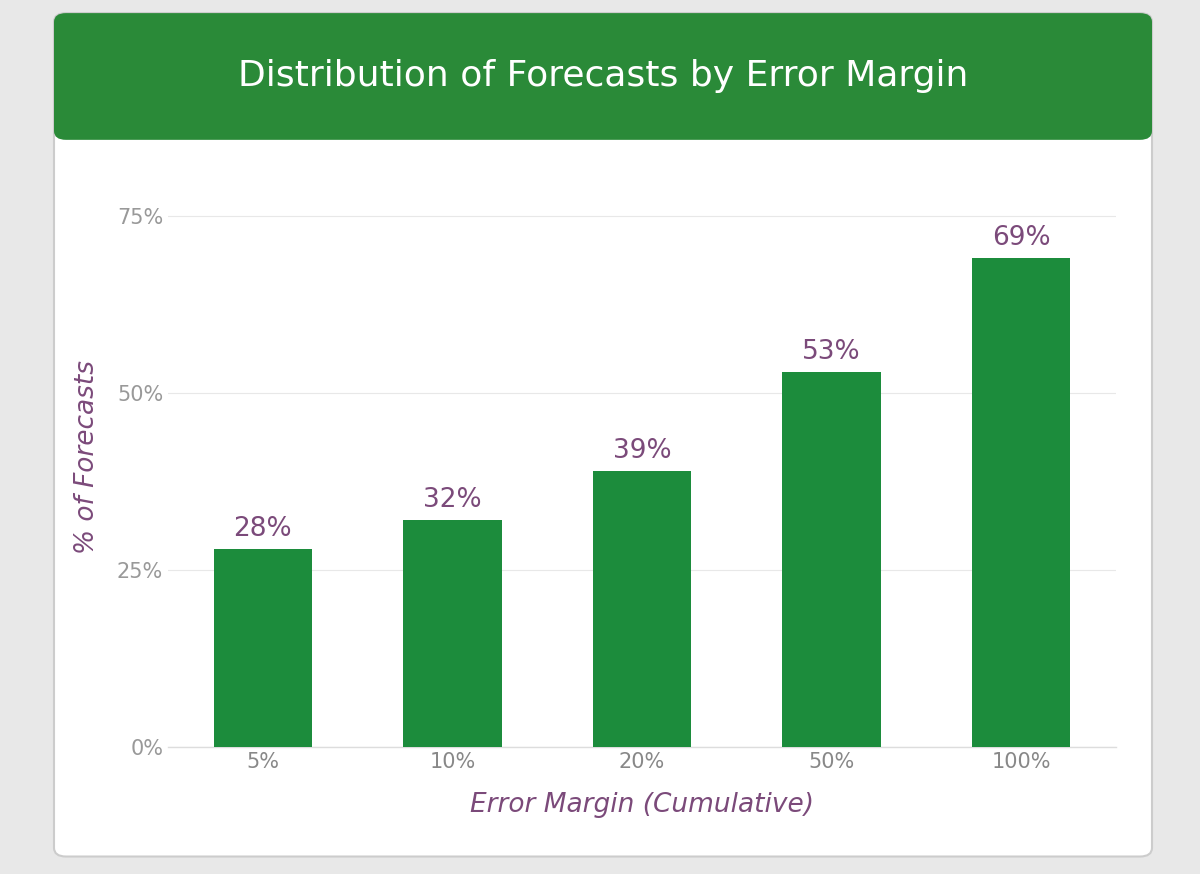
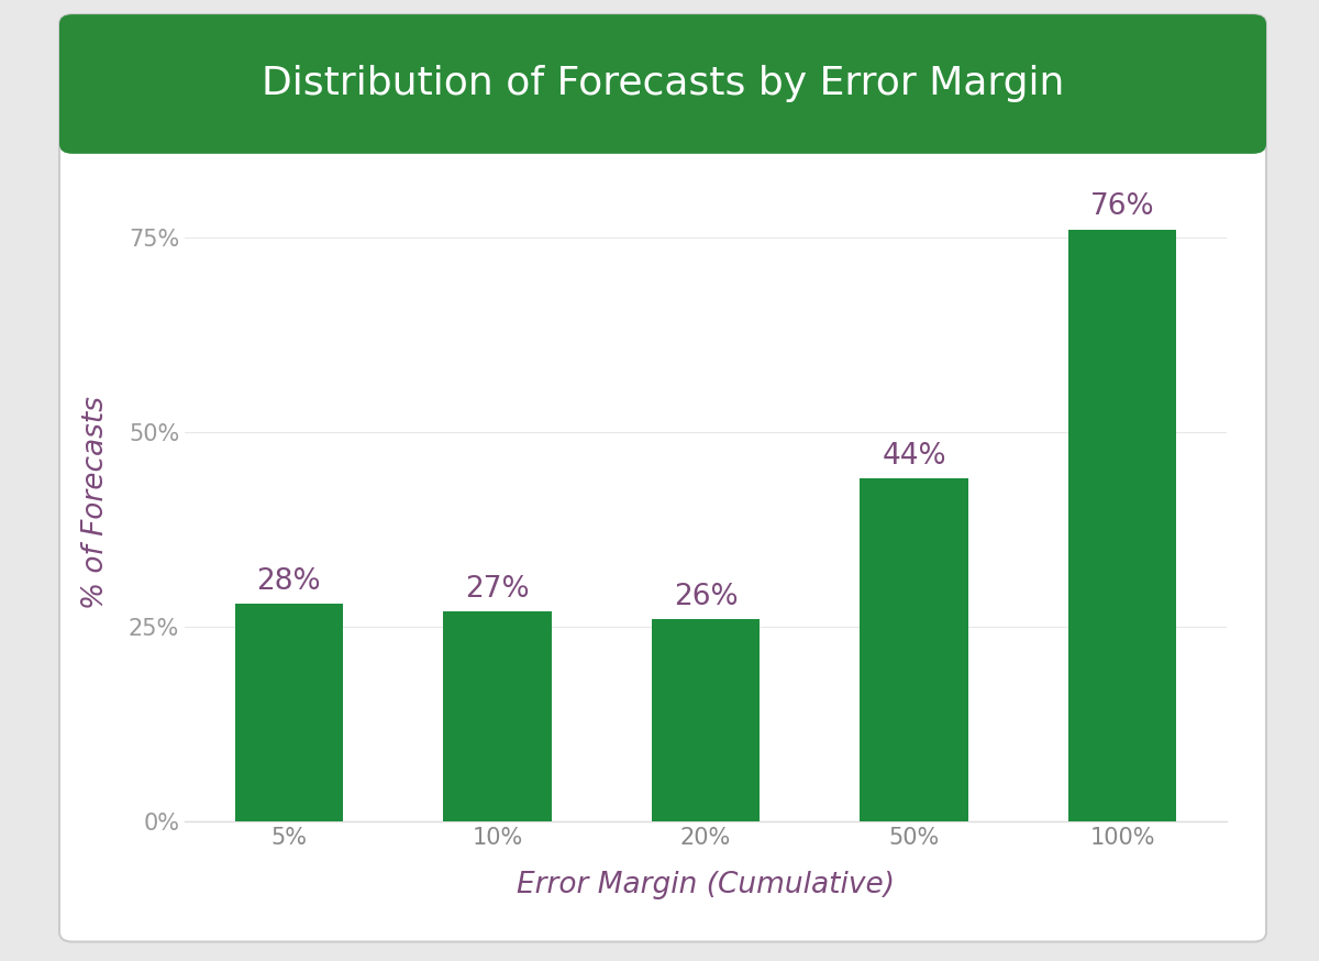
10%: 32% -> 27%
20%: 39% -> 26%
50%: 53% -> 44%
100%: 69% -> 76%
